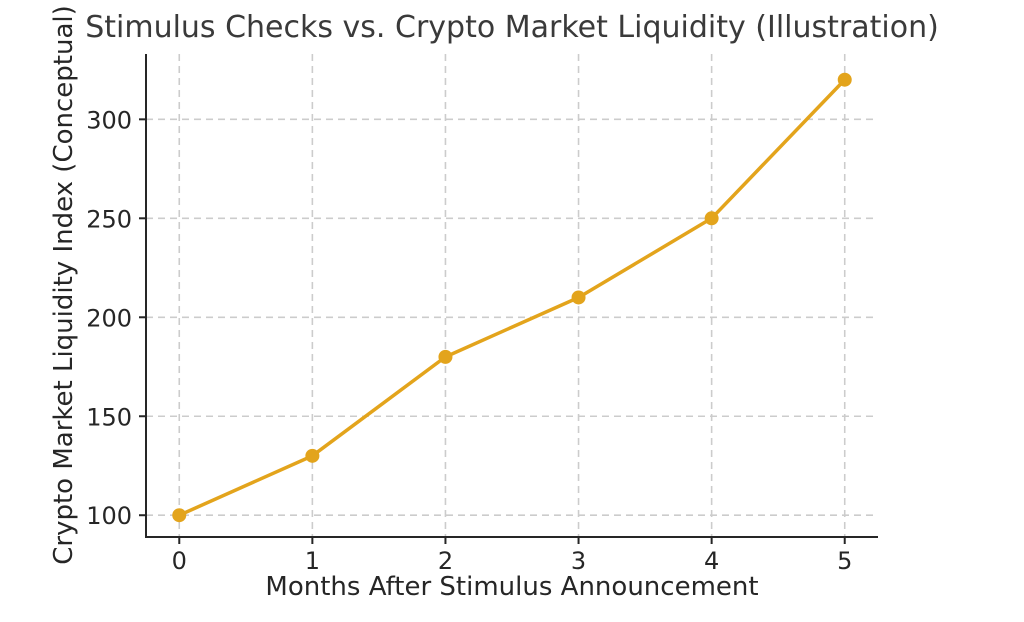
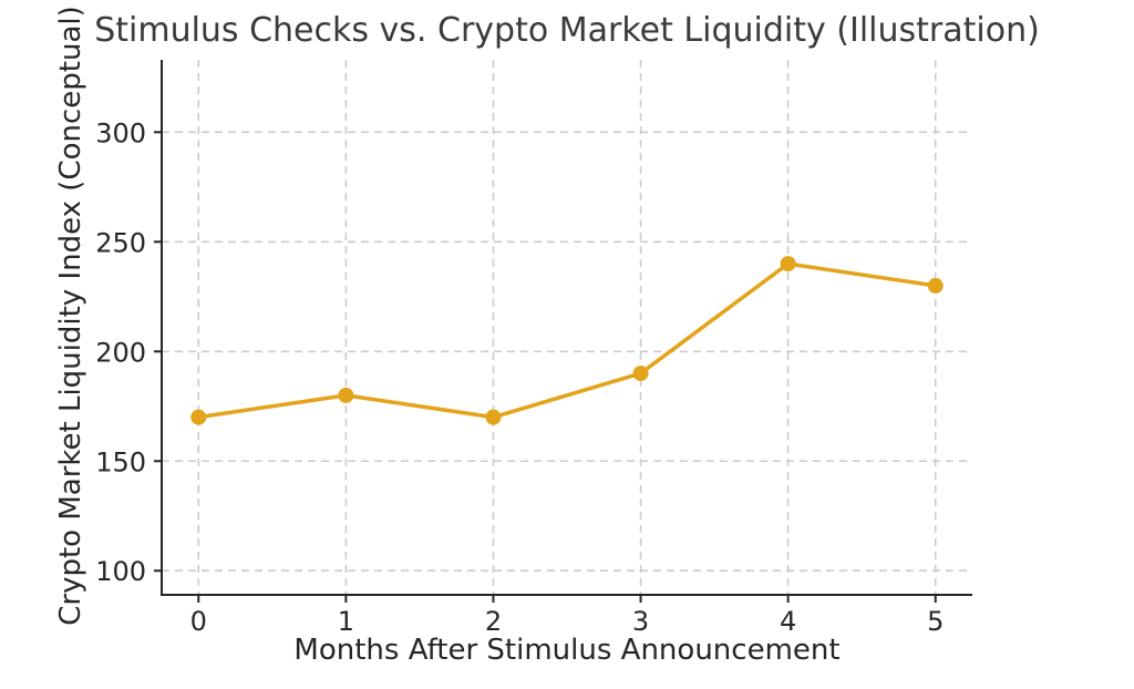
0: 100 -> 170
1: 130 -> 180
2: 180 -> 170
3: 210 -> 190
4: 250 -> 240
5: 320 -> 230
